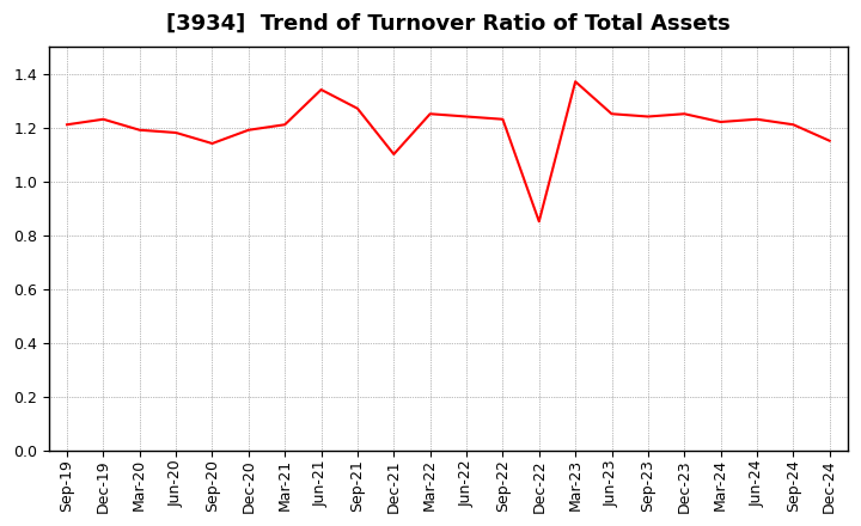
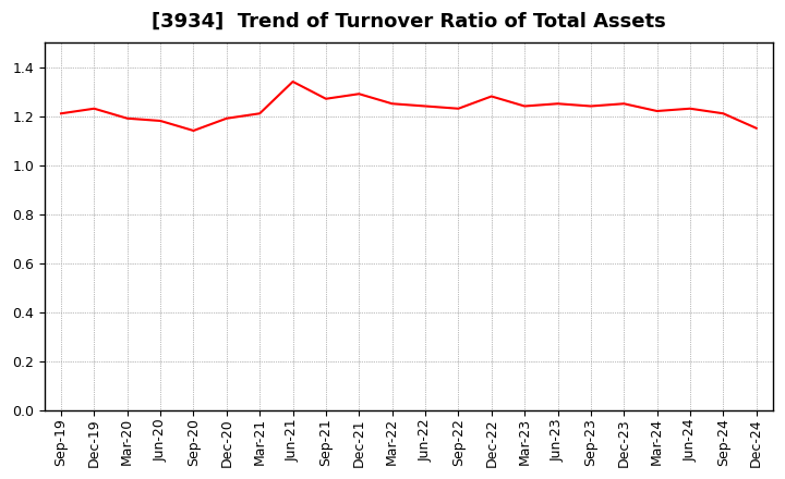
Dec-21: 1.10 -> 1.29
Dec-22: 0.85 -> 1.28
Mar-23: 1.37 -> 1.24
